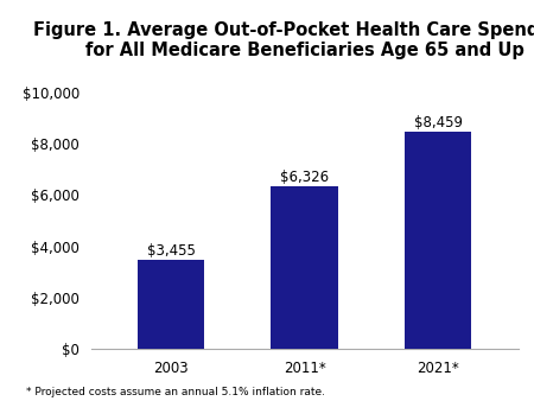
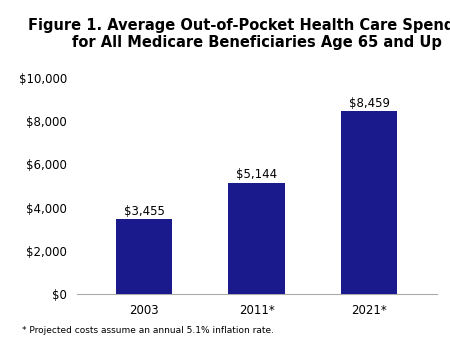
2011*: $6,326 -> $5,144
